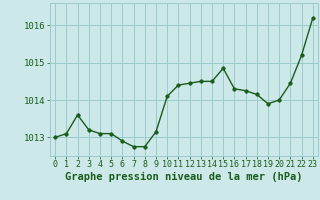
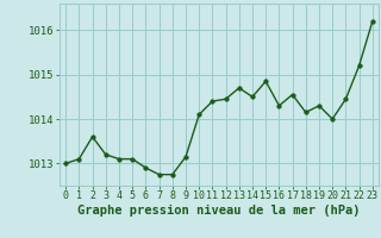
13: 1014.50 -> 1014.70
17: 1014.25 -> 1014.55
19: 1013.90 -> 1014.30
